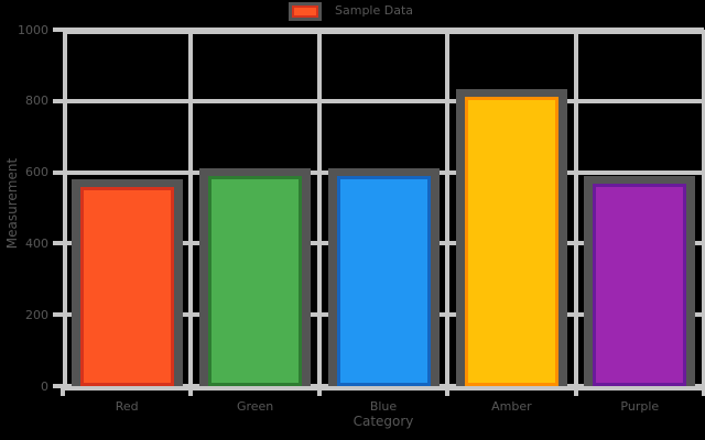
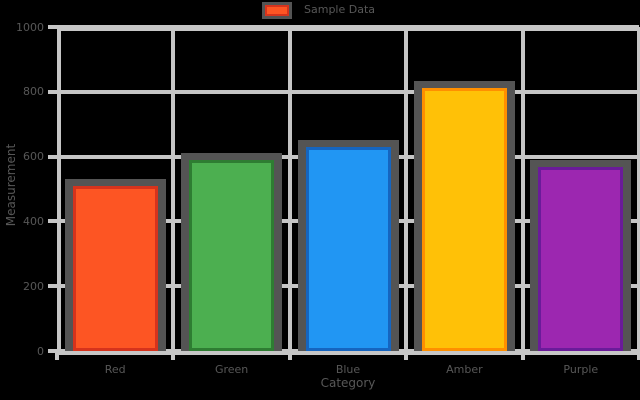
Red: 560 -> 510
Blue: 590 -> 630
